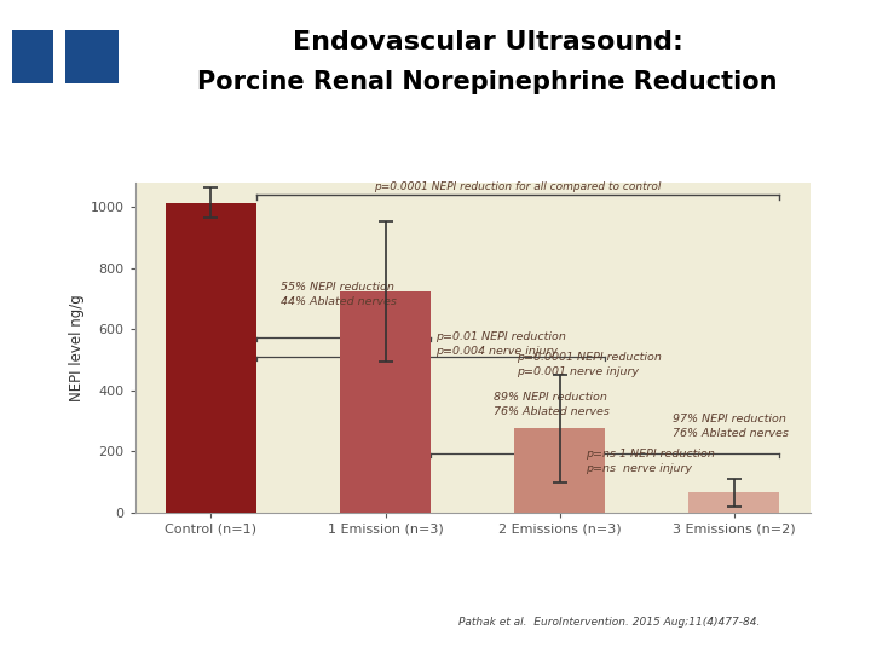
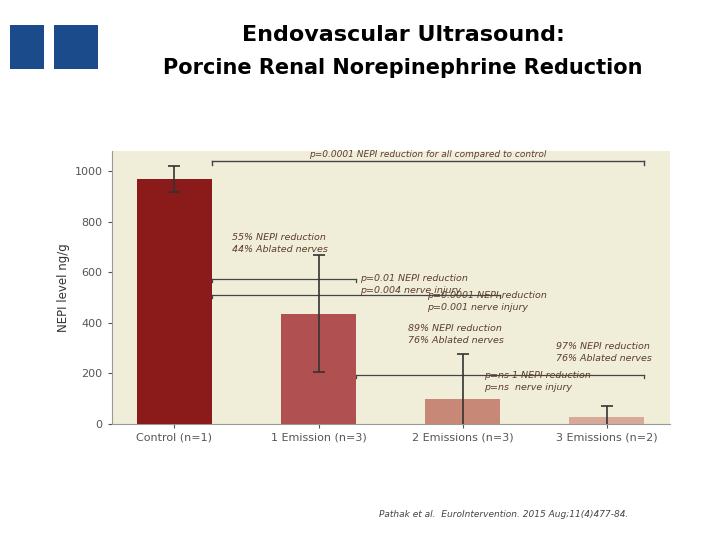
Control (n=1): 1015 -> 970
1 Emission (n=3): 725 -> 437
2 Emissions (n=3): 275 -> 100
3 Emissions (n=2): 65 -> 27
